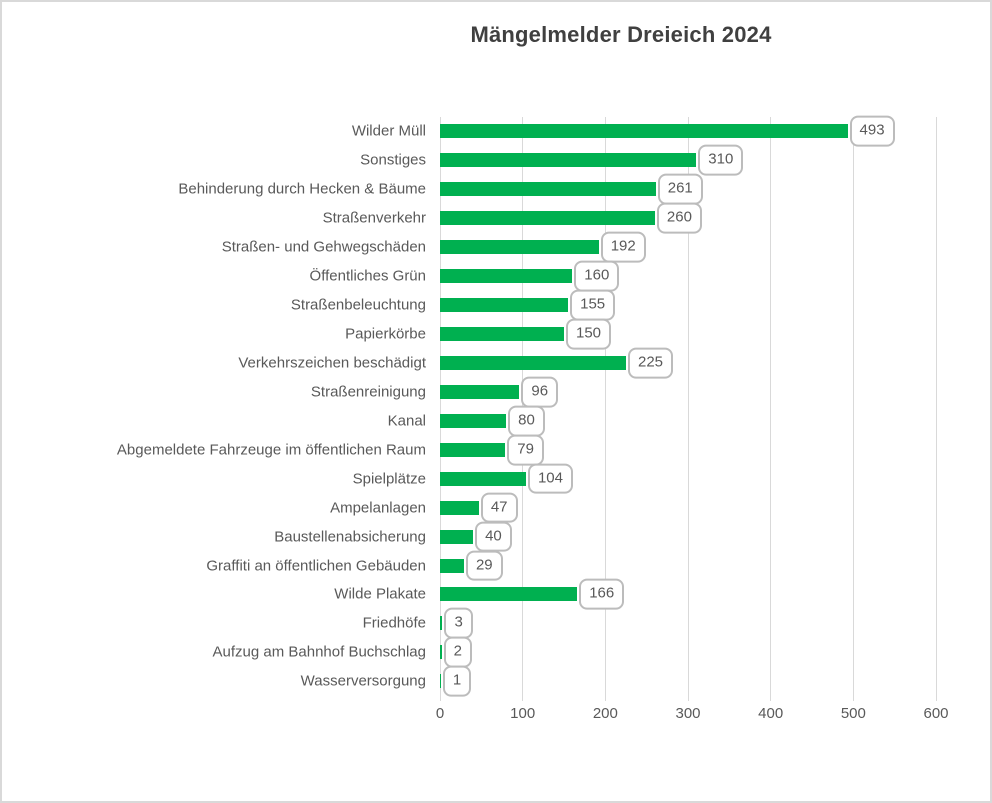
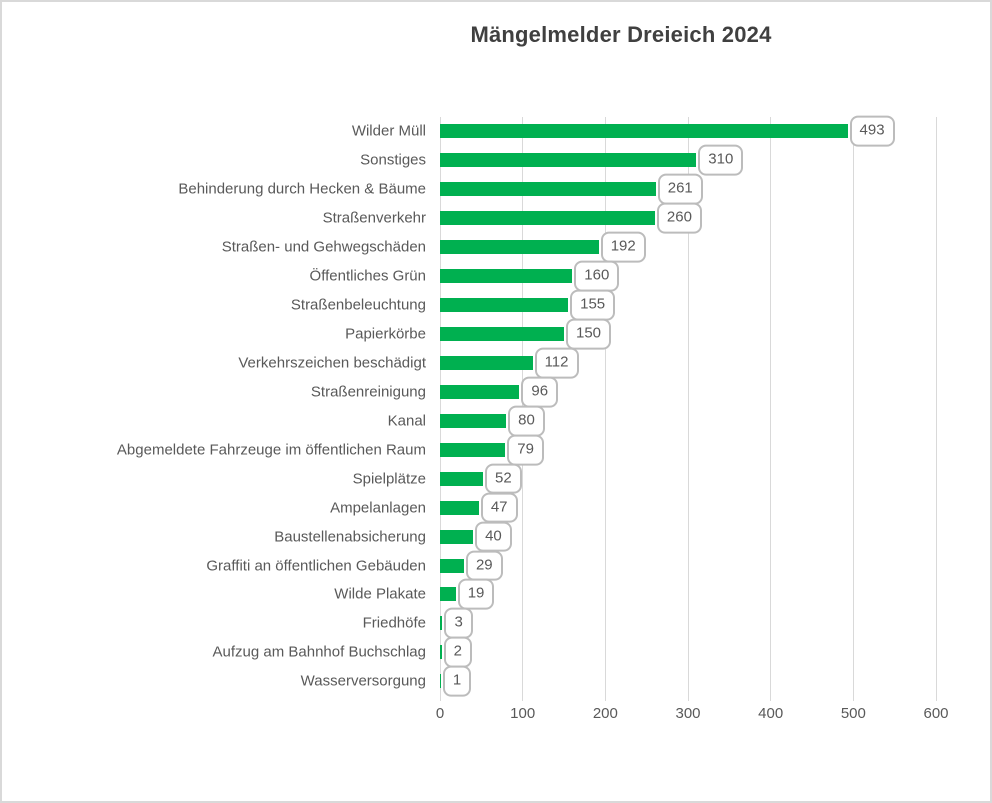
Verkehrszeichen beschädigt: 225 -> 112
Spielplätze: 104 -> 52
Wilde Plakate: 166 -> 19
